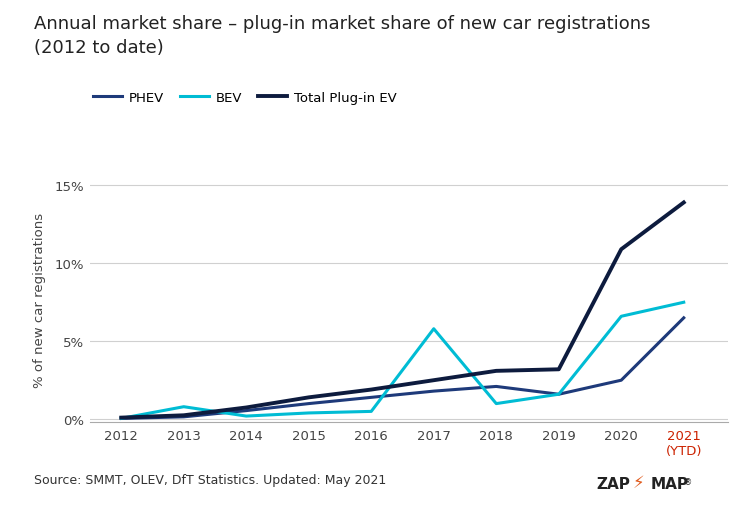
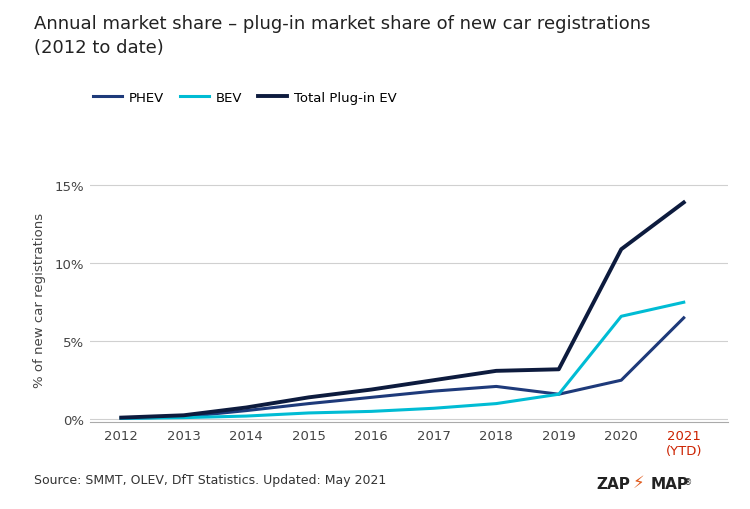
BEV/2013: 0.8% -> 0.1%
BEV/2017: 5.8% -> 0.7%
